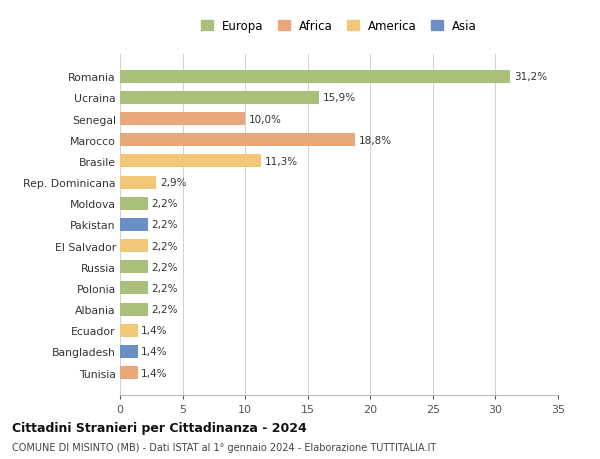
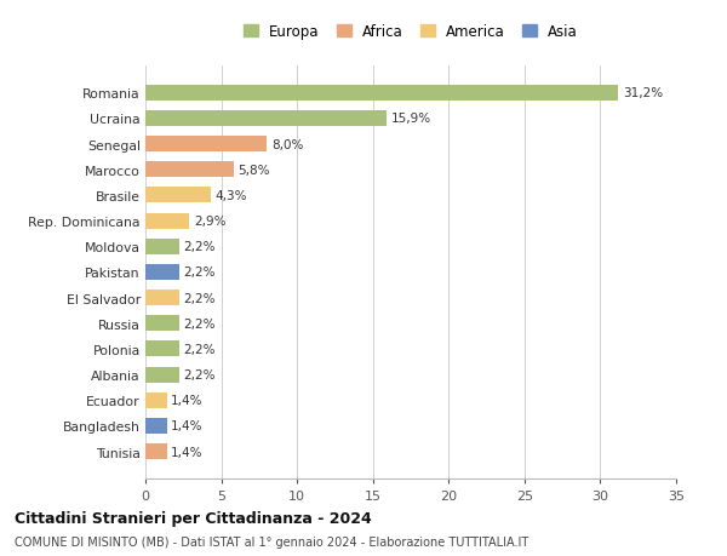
Senegal: 10,0% -> 8,0%
Marocco: 18,8% -> 5,8%
Brasile: 11,3% -> 4,3%
